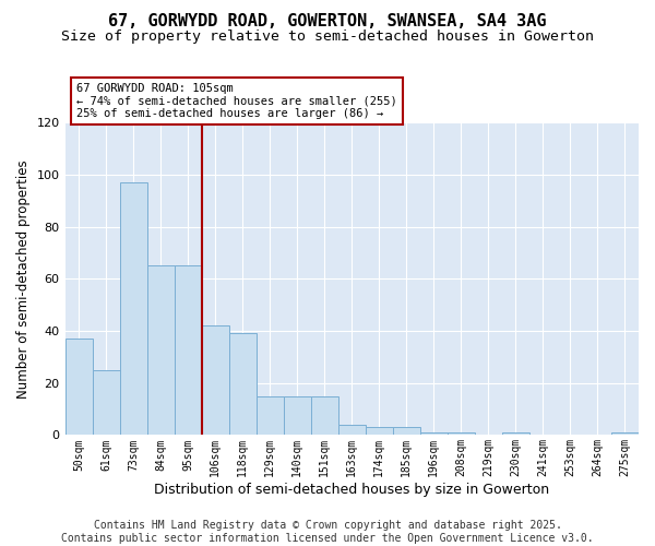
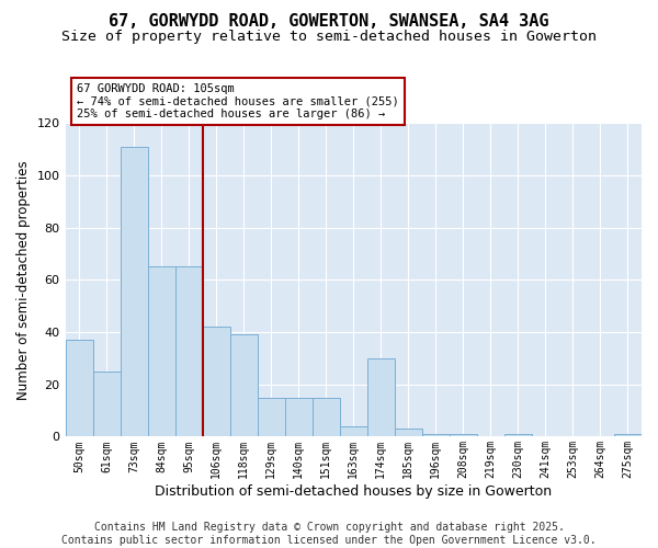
73sqm: 97 -> 111
174sqm: 3 -> 30
